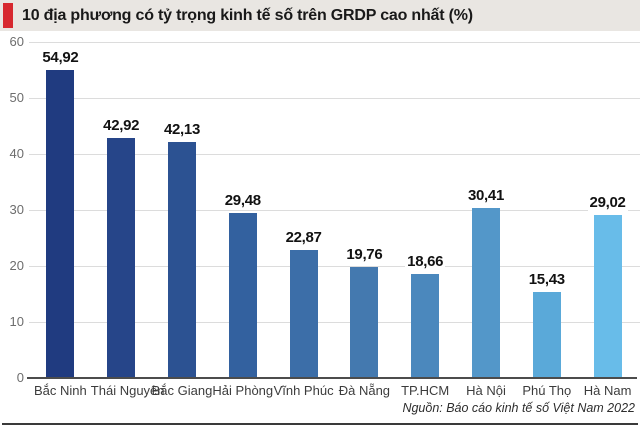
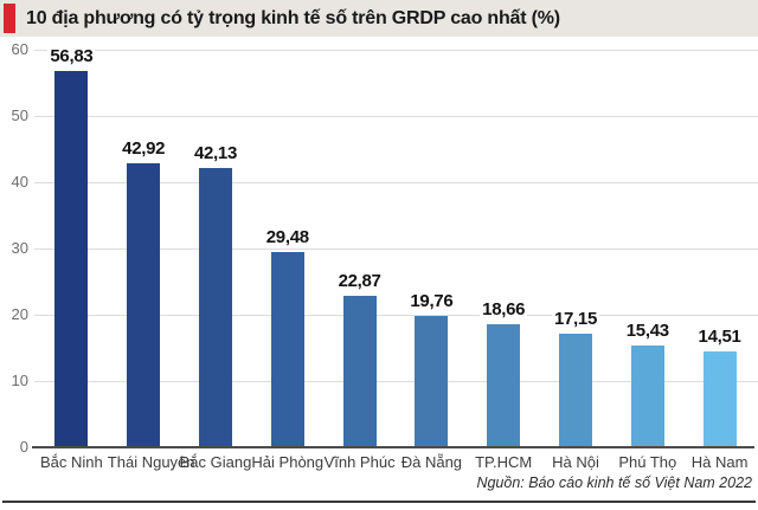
Bắc Ninh: 54,92 -> 56,83
Hà Nội: 30,41 -> 17,15
Hà Nam: 29,02 -> 14,51
